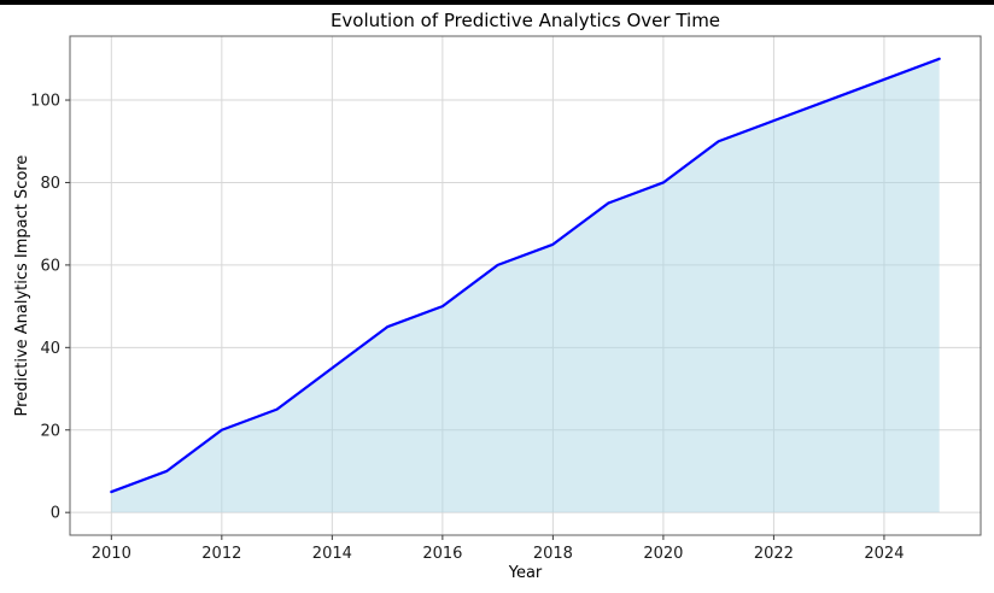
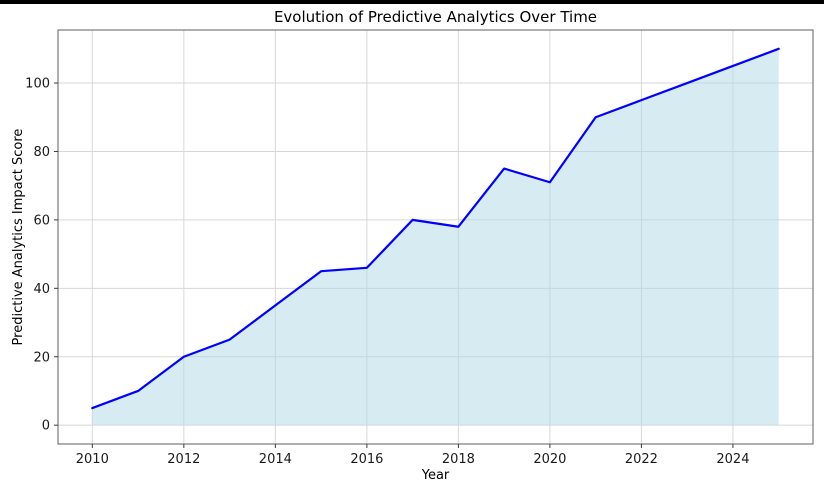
2016: 50 -> 46
2018: 65 -> 58
2020: 80 -> 71
